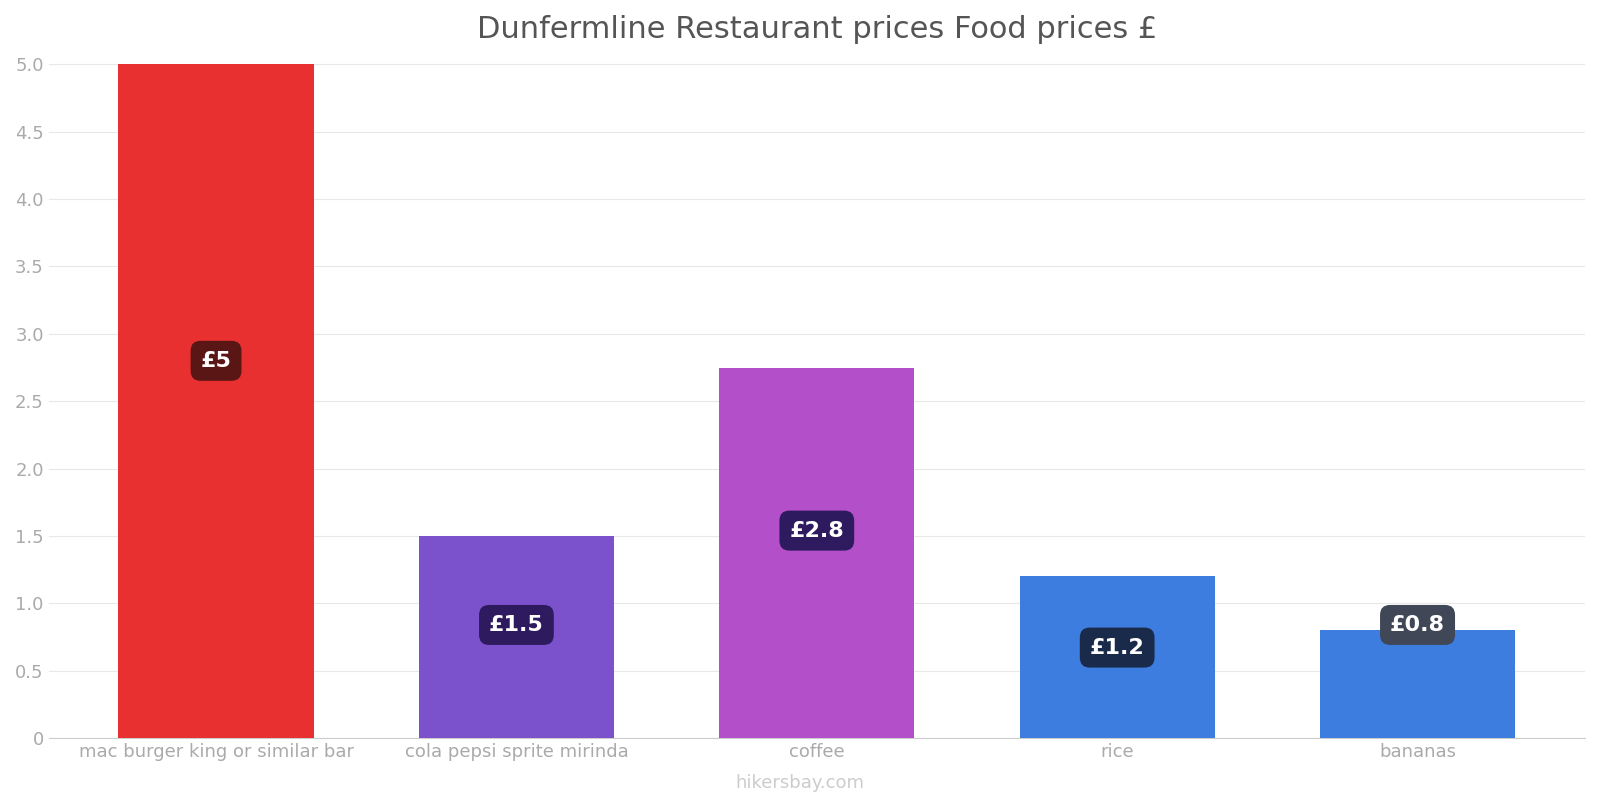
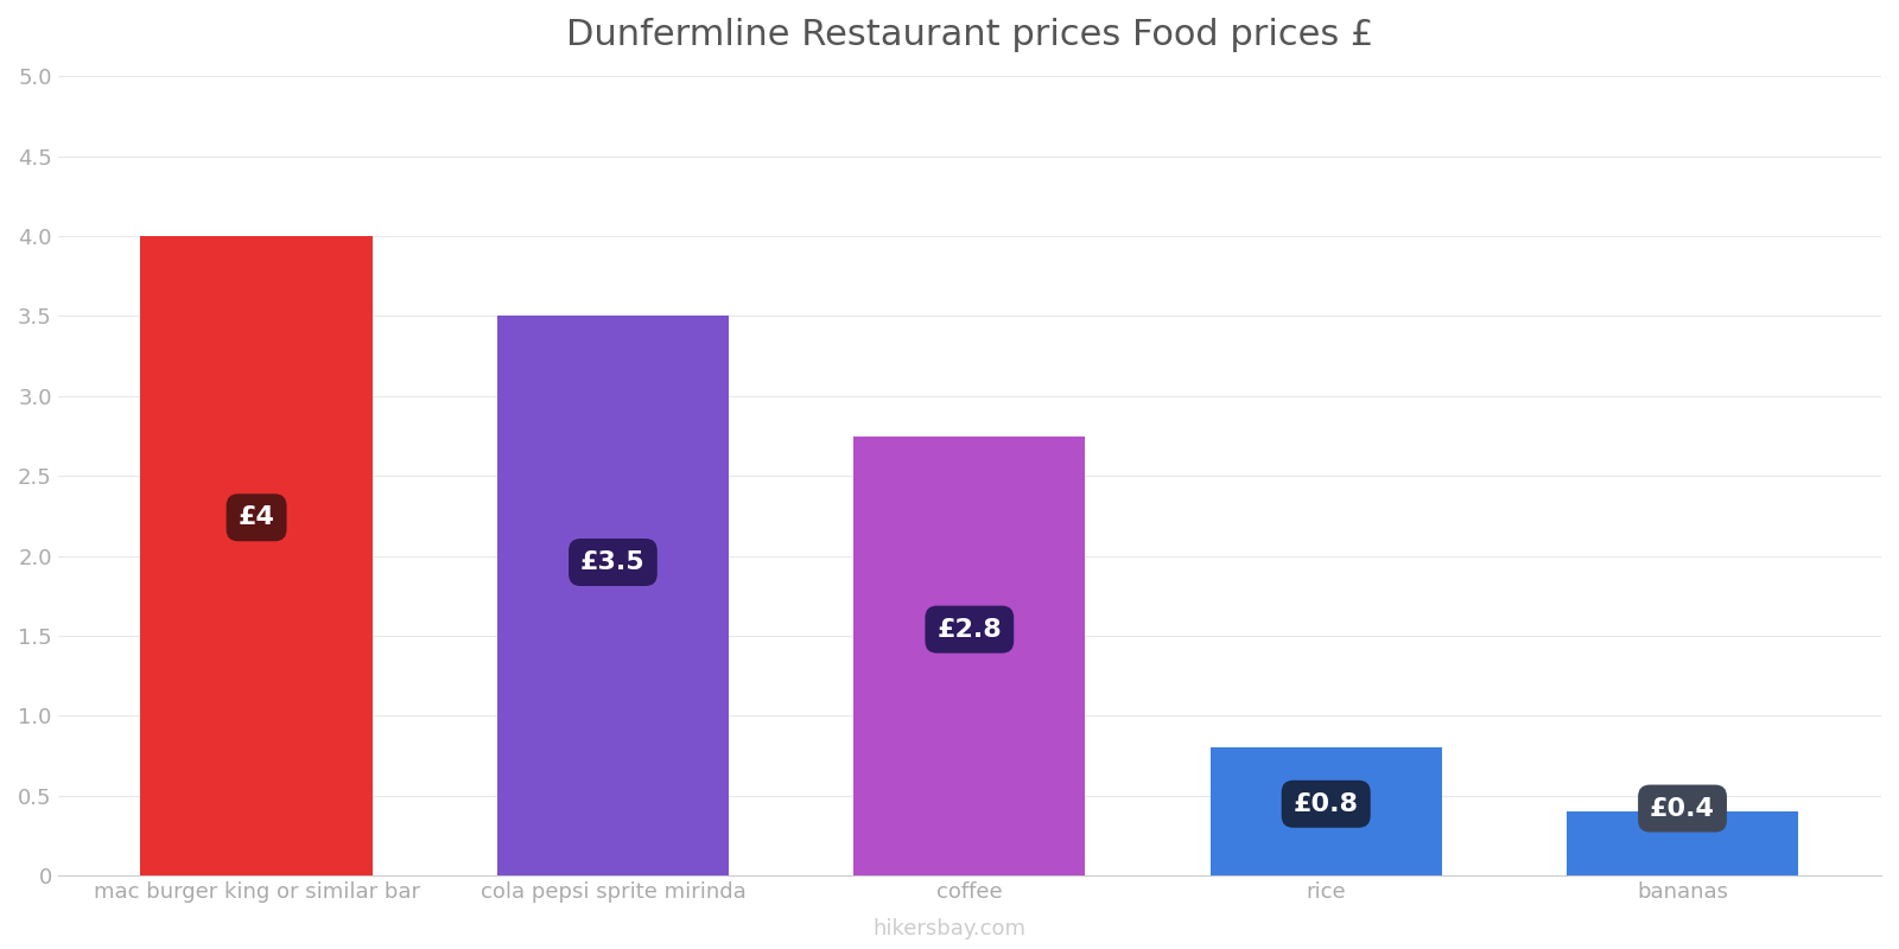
mac burger king or similar bar: £5 -> £4
cola pepsi sprite mirinda: £1.5 -> £3.5
rice: £1.2 -> £0.8
bananas: £0.8 -> £0.4
